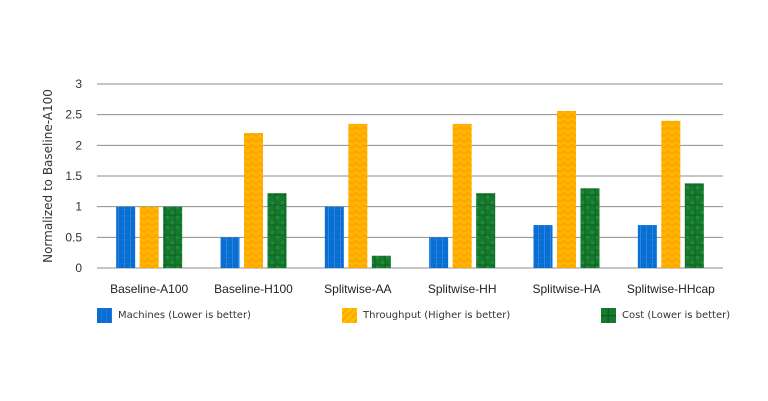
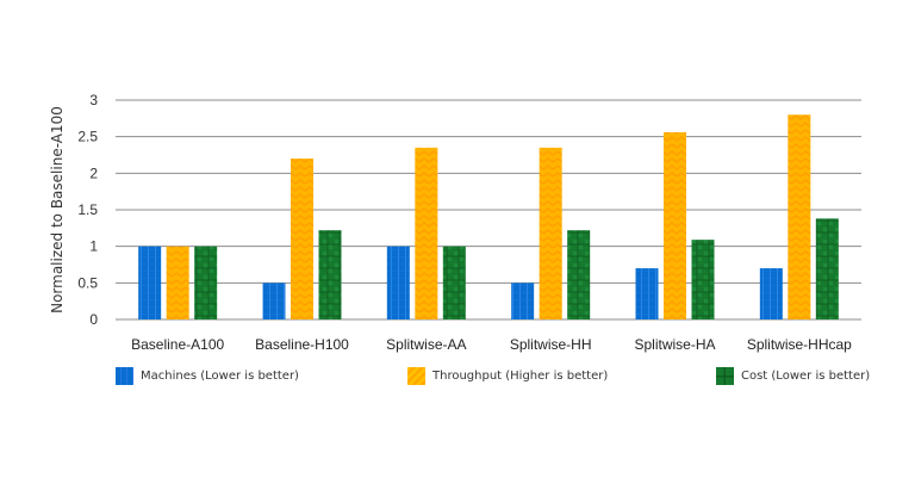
Cost (Lower is better)/Splitwise-AA: 0.2 -> 1.0
Cost (Lower is better)/Splitwise-HA: 1.3 -> 1.1
Throughput (Higher is better)/Splitwise-HHcap: 2.4 -> 2.8
